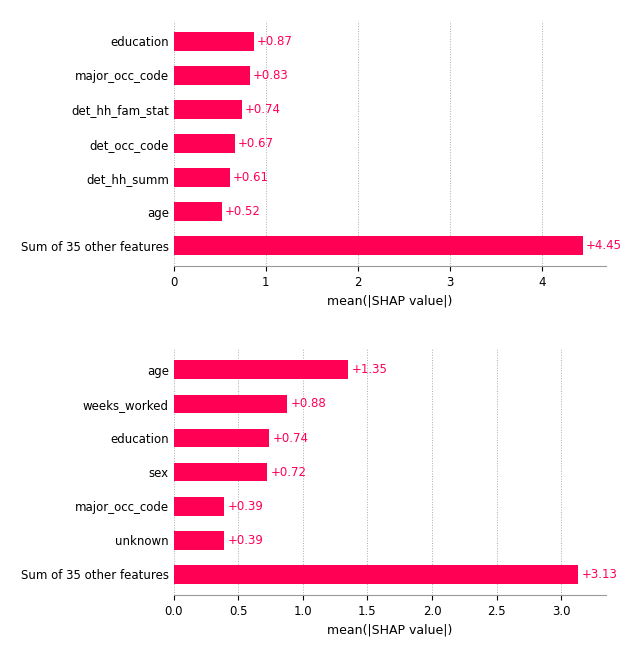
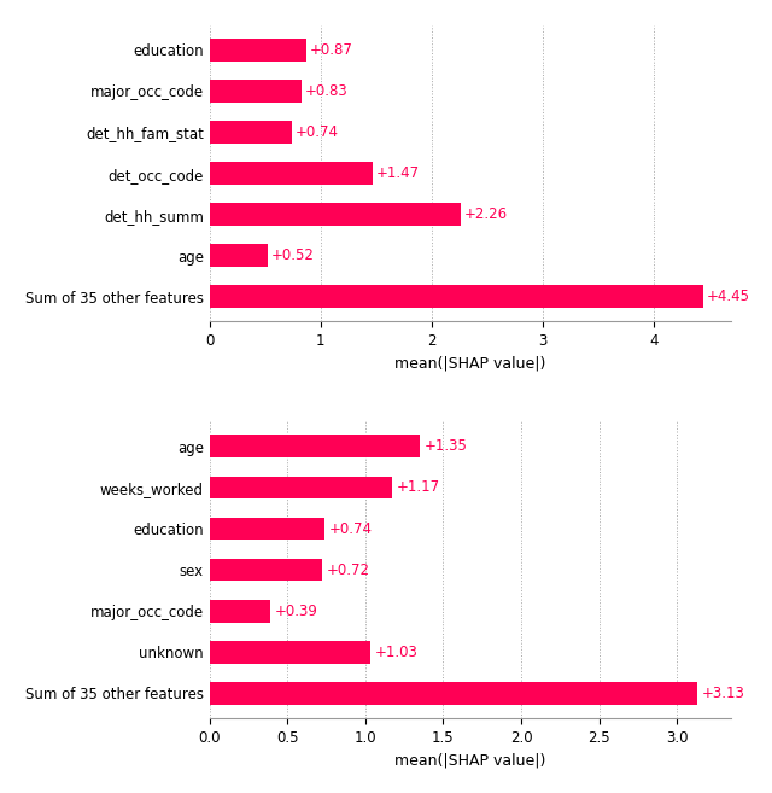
det_occ_code: +0.67 -> +1.47
det_hh_summ: +0.61 -> +2.26
weeks_worked: +0.88 -> +1.17
unknown: +0.39 -> +1.03
